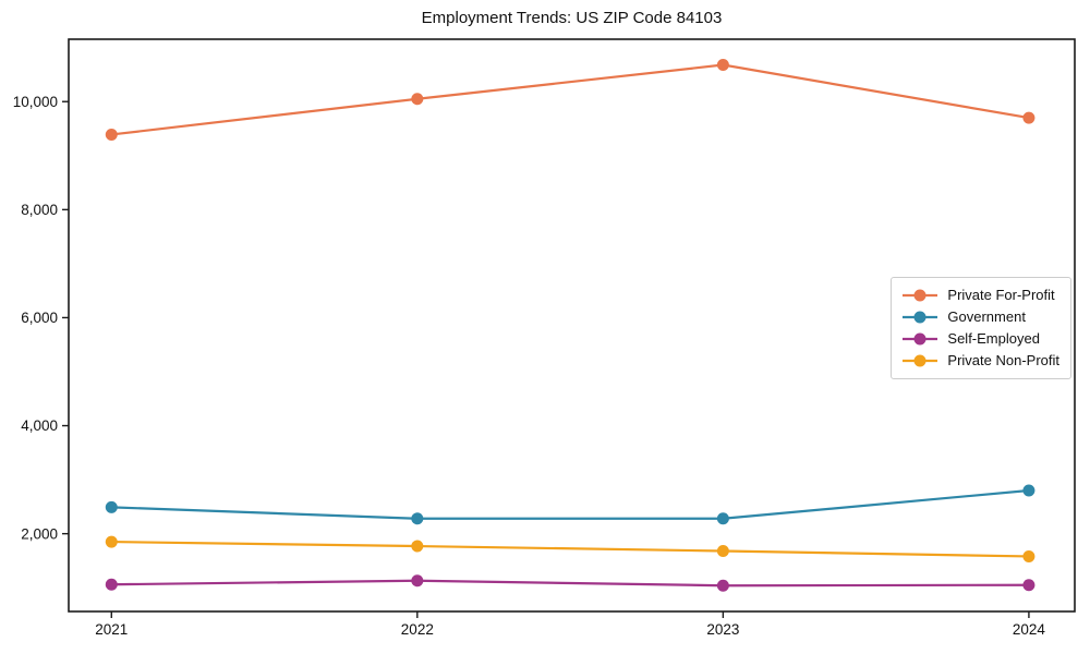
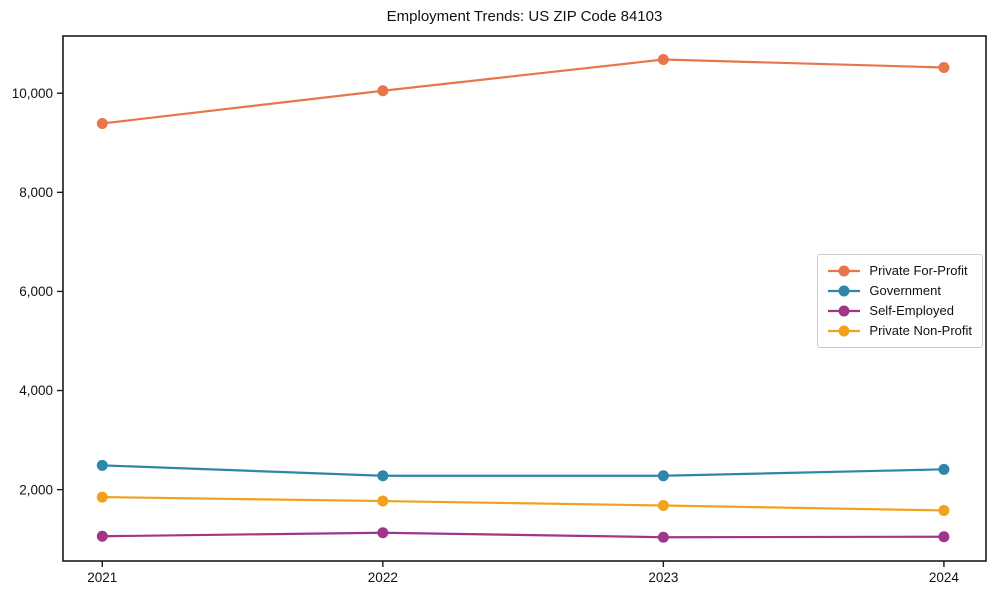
Private For-Profit/2024: 9700 -> 10500
Government/2024: 2800 -> 2400
